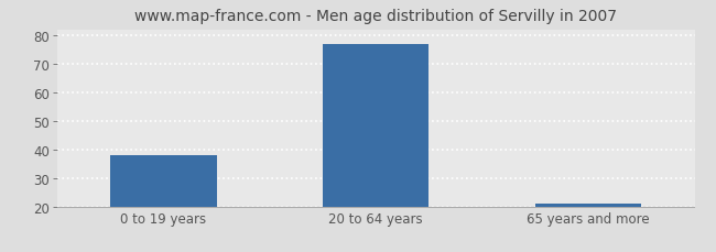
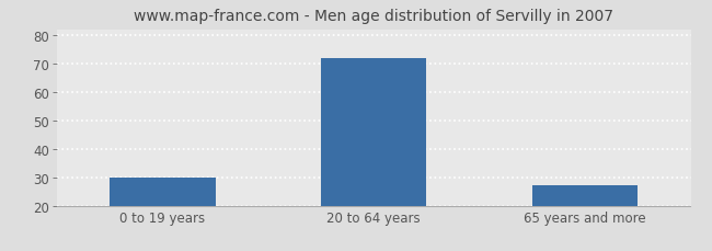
0 to 19 years: 38 -> 30
20 to 64 years: 77 -> 72
65 years and more: 21 -> 27
